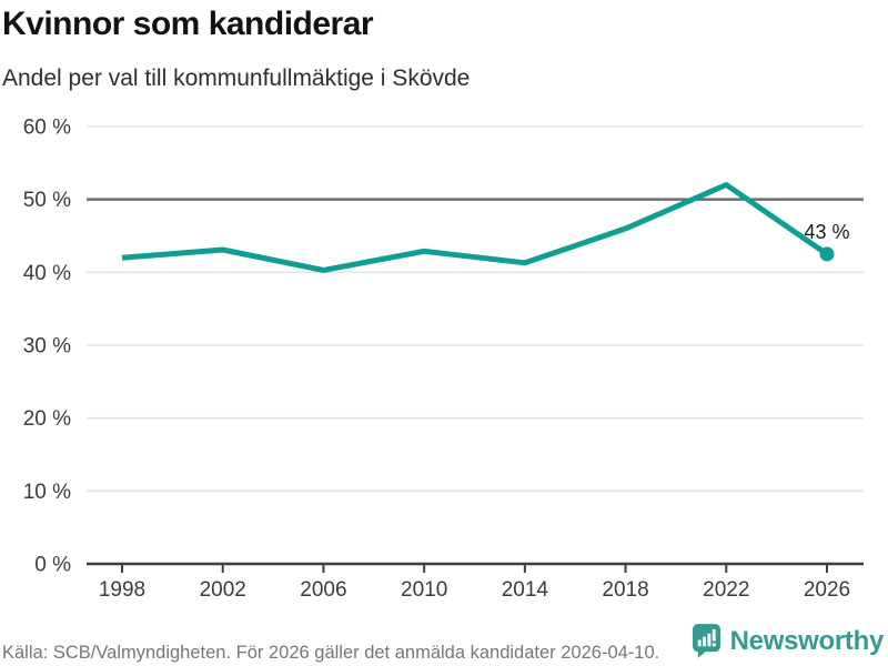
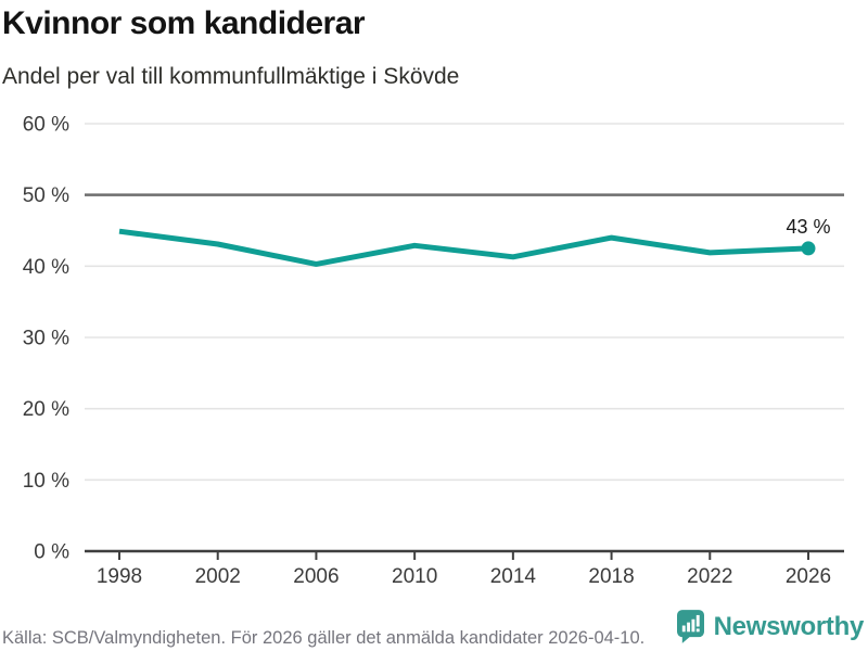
1998: 42% -> 45%
2018: 46% -> 44%
2022: 52% -> 42%
